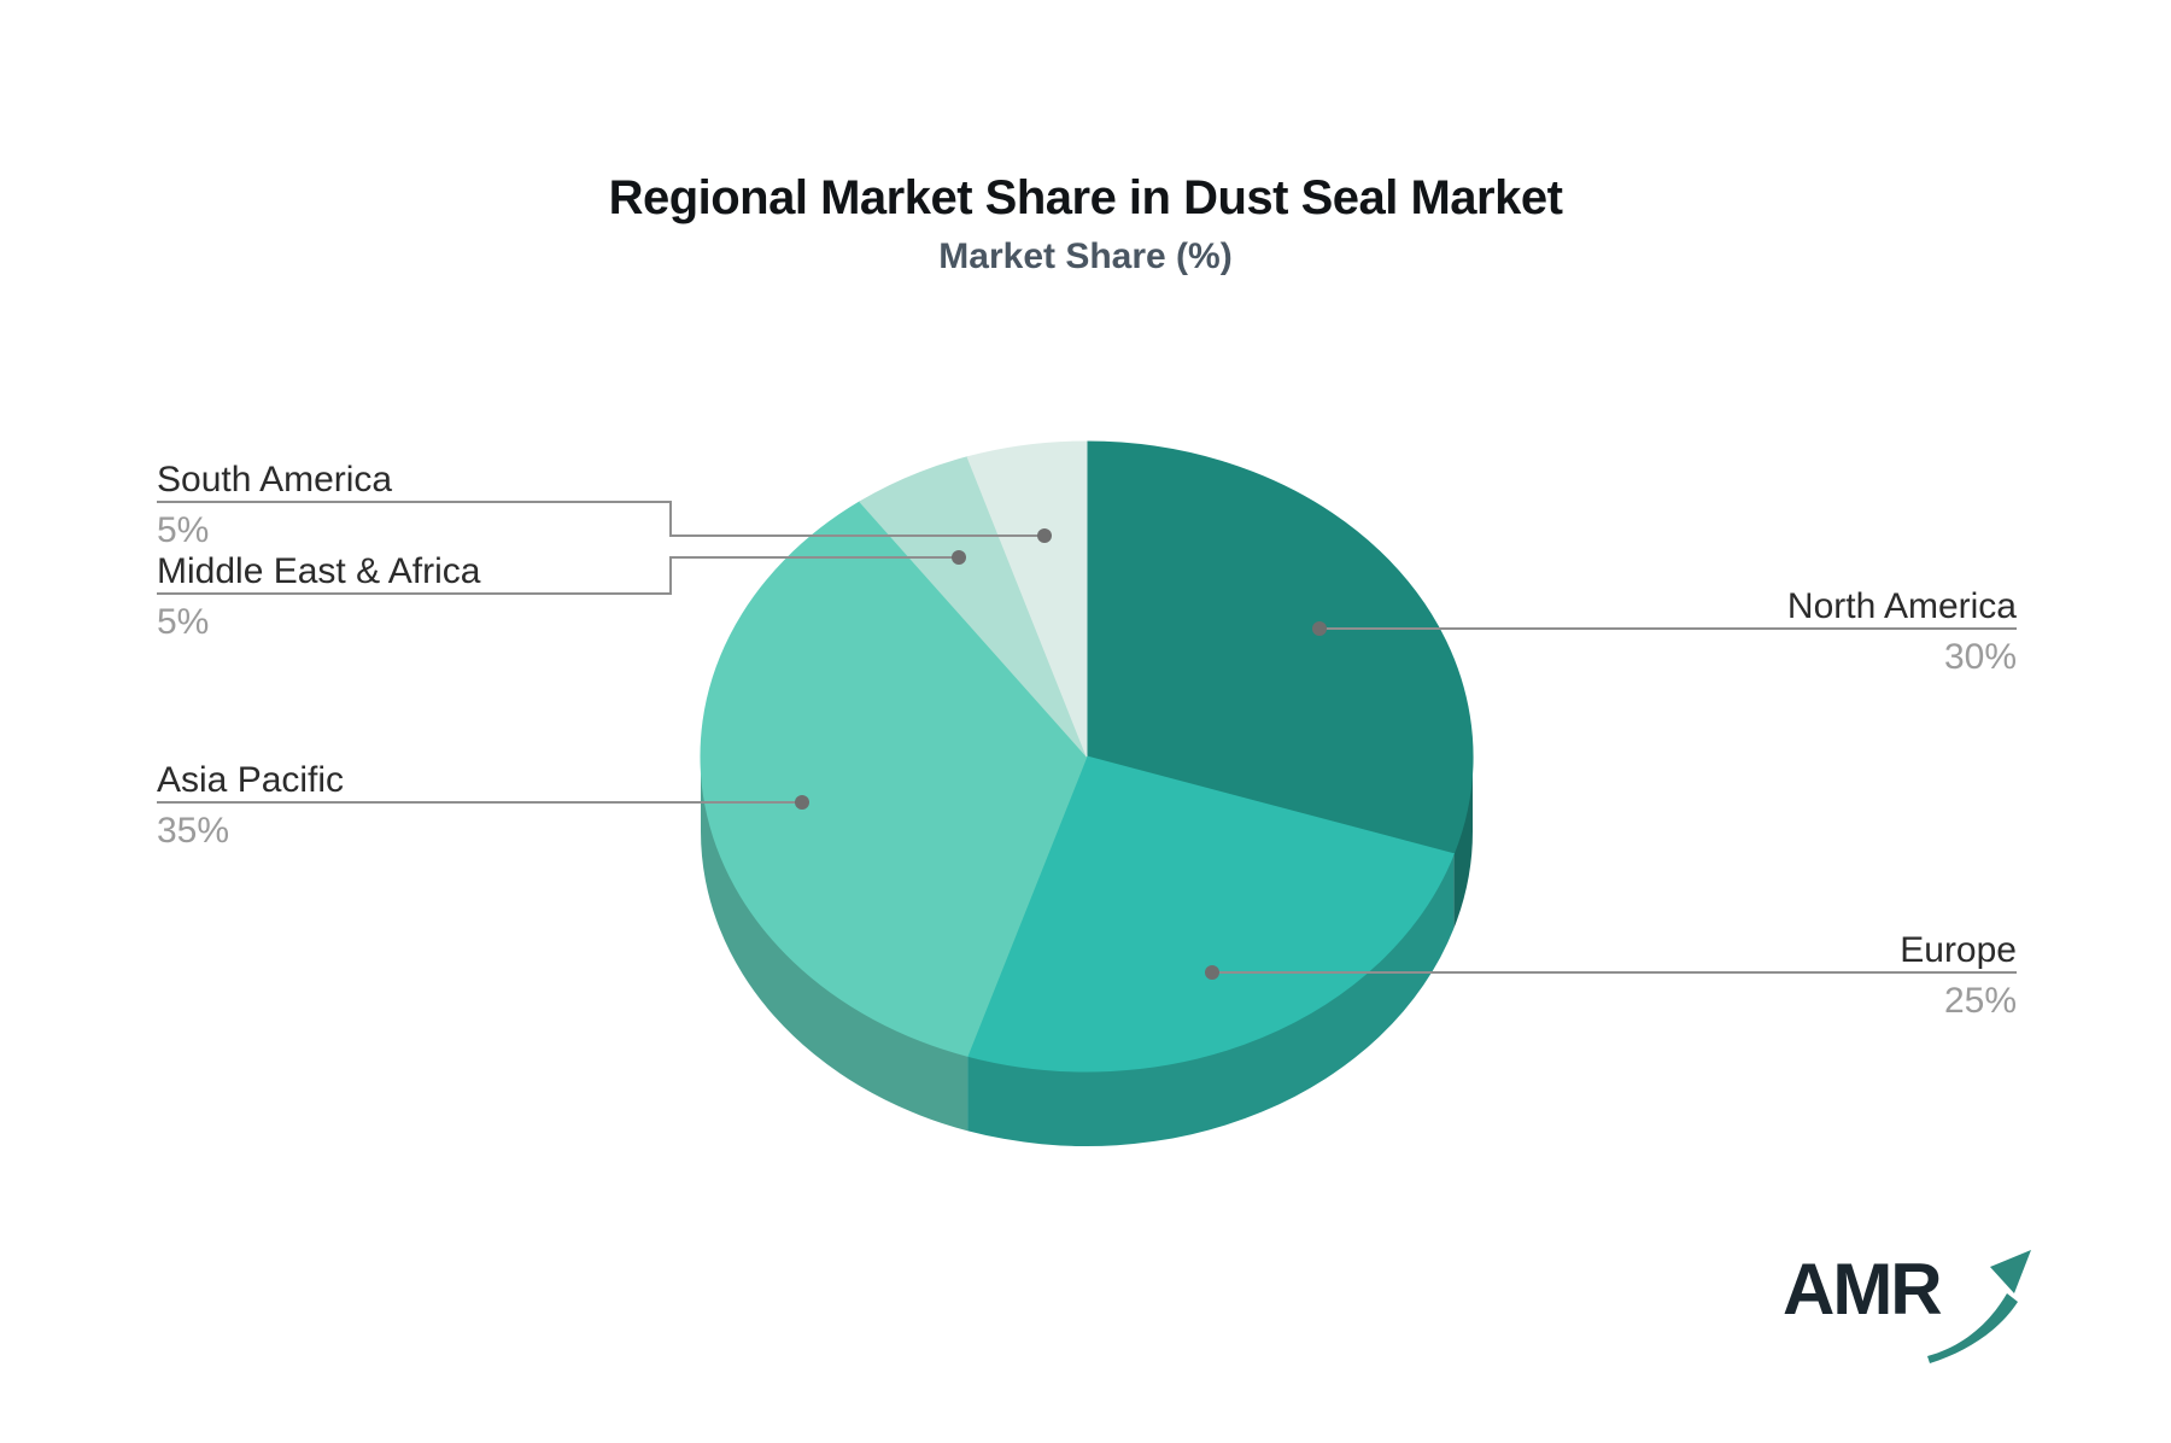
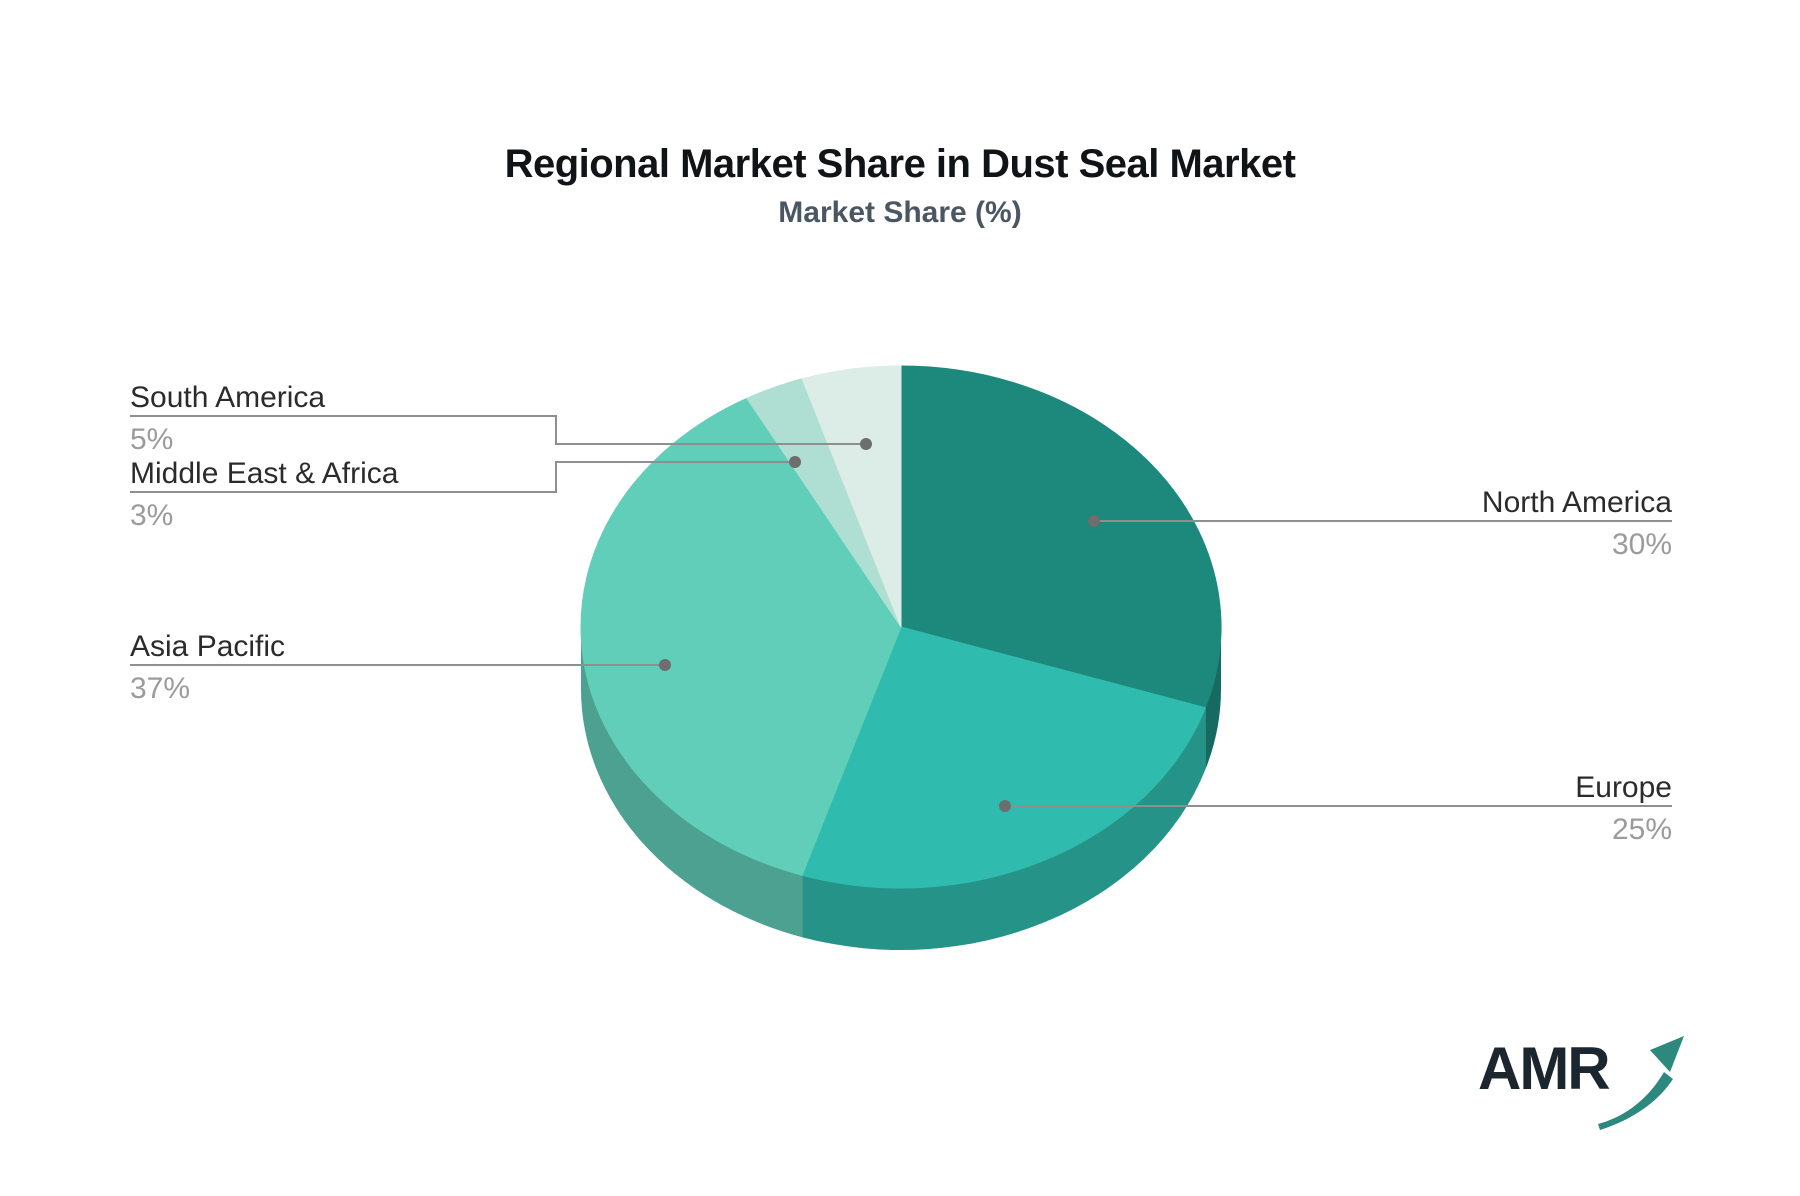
Asia Pacific: 35% -> 37%
Middle East & Africa: 5% -> 3%
